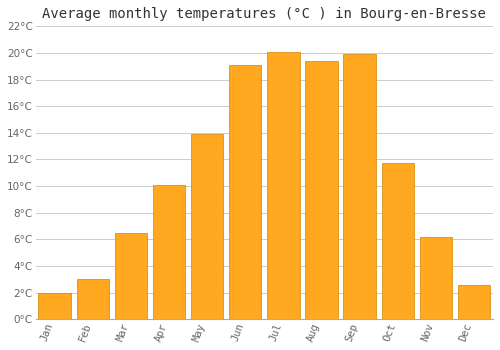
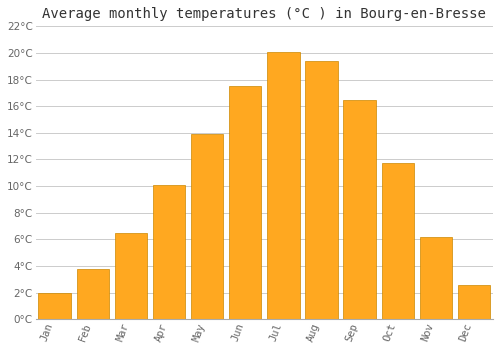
Feb: 3.0°C -> 3.8°C
Jun: 19.1°C -> 17.5°C
Sep: 19.9°C -> 16.5°C
